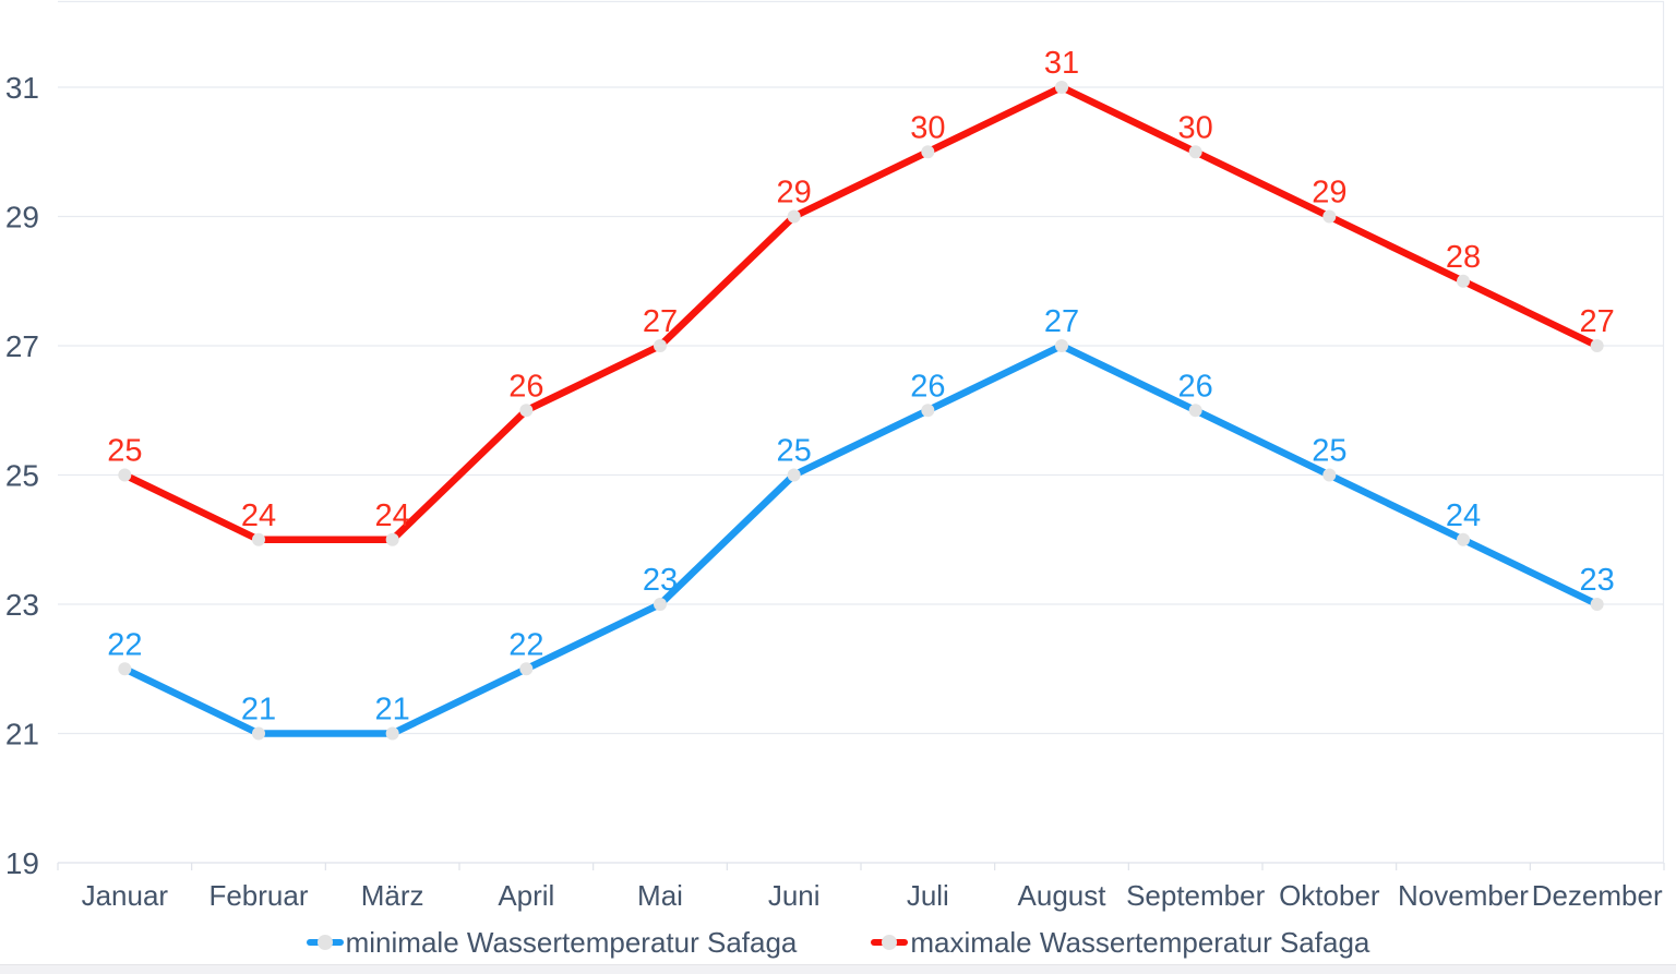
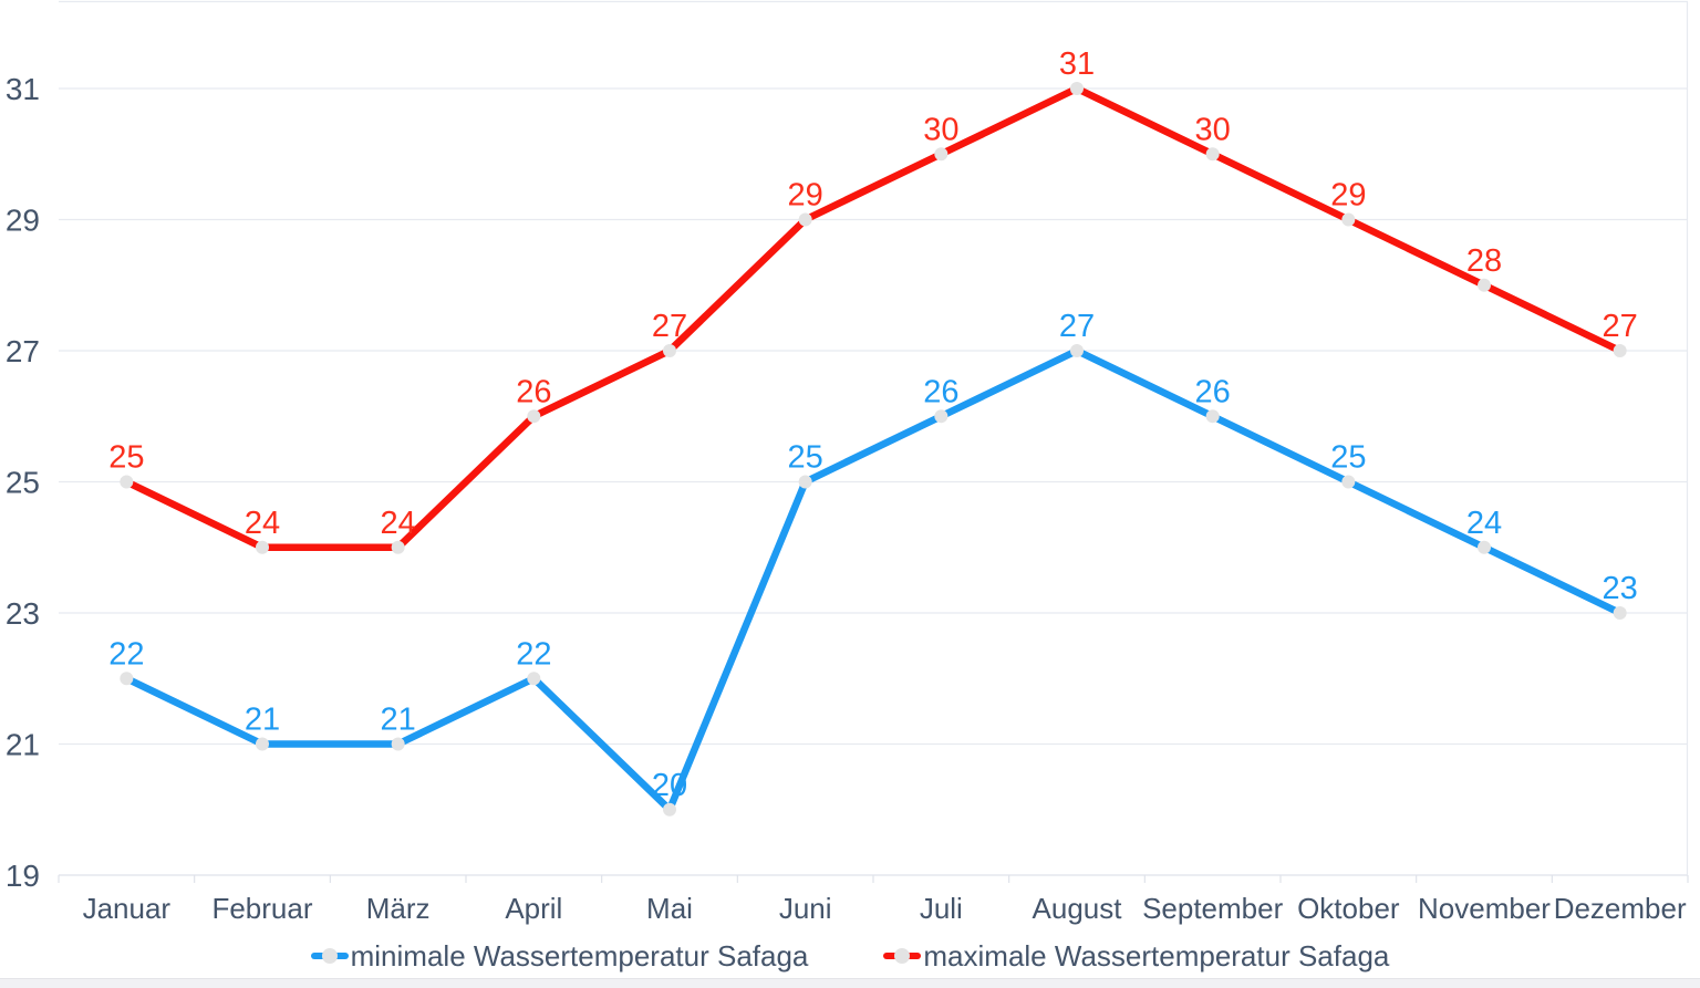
minimale Wassertemperatur Safaga/Mai: 23 -> 20
